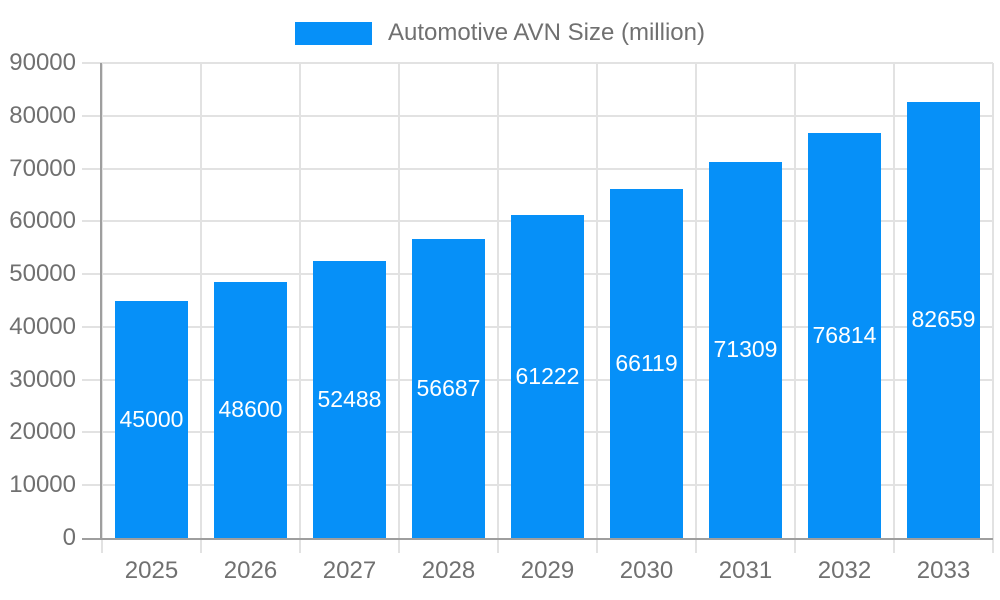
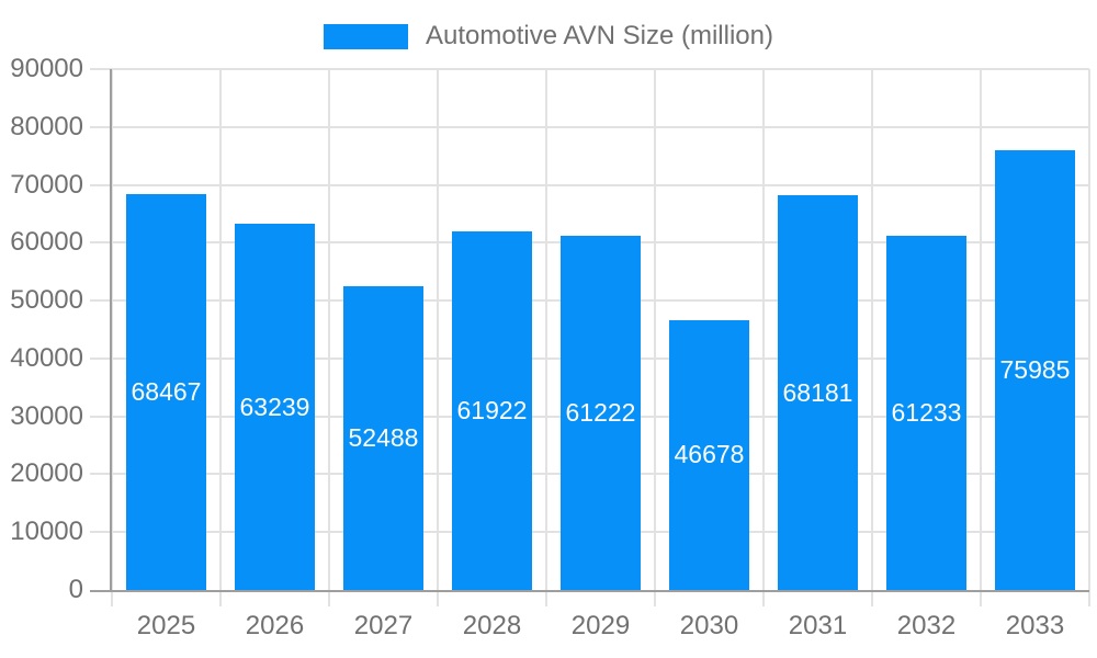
2025: 45000 -> 68467
2026: 48600 -> 63239
2028: 56687 -> 61922
2030: 66119 -> 46678
2031: 71309 -> 68181
2032: 76814 -> 61233
2033: 82659 -> 75985
